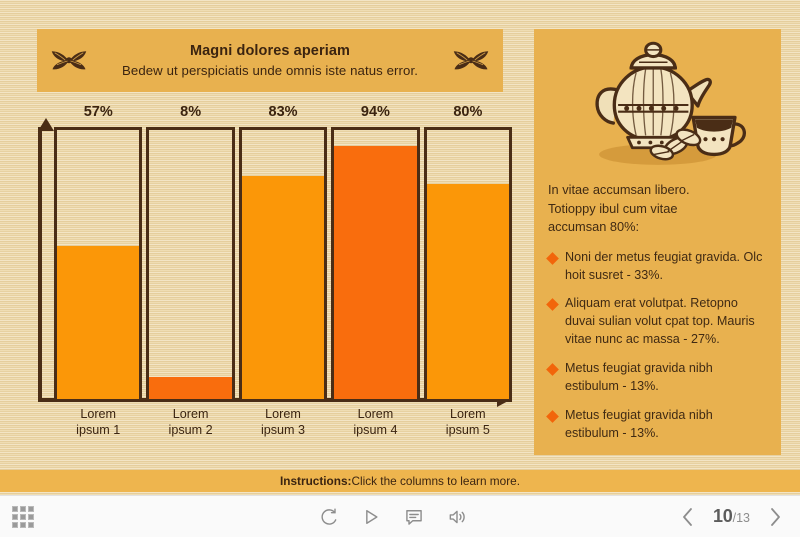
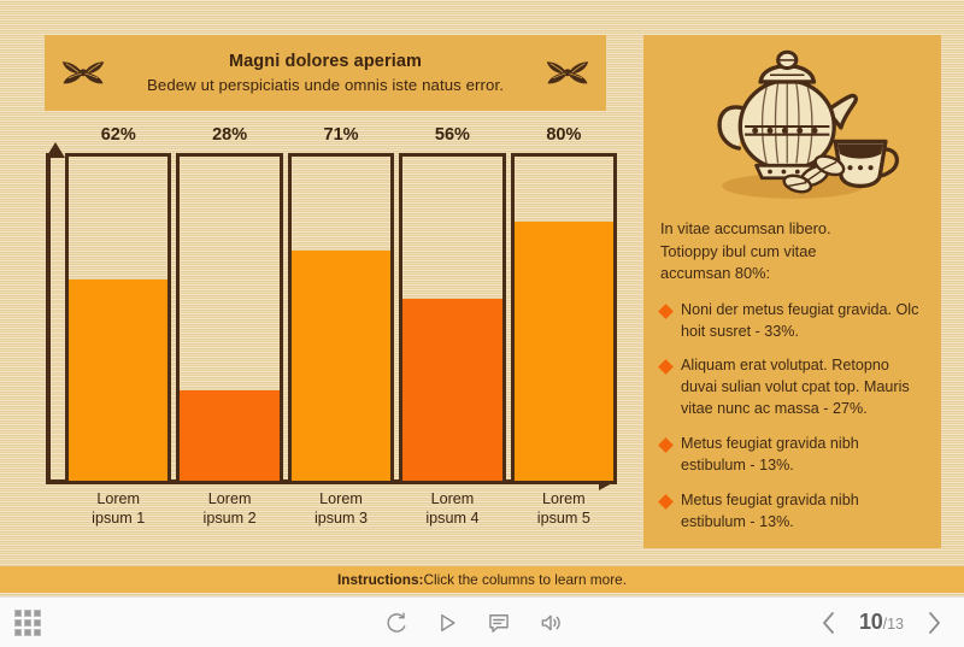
Lorem ipsum 1: 57% -> 62%
Lorem ipsum 2: 8% -> 28%
Lorem ipsum 3: 83% -> 71%
Lorem ipsum 4: 94% -> 56%
